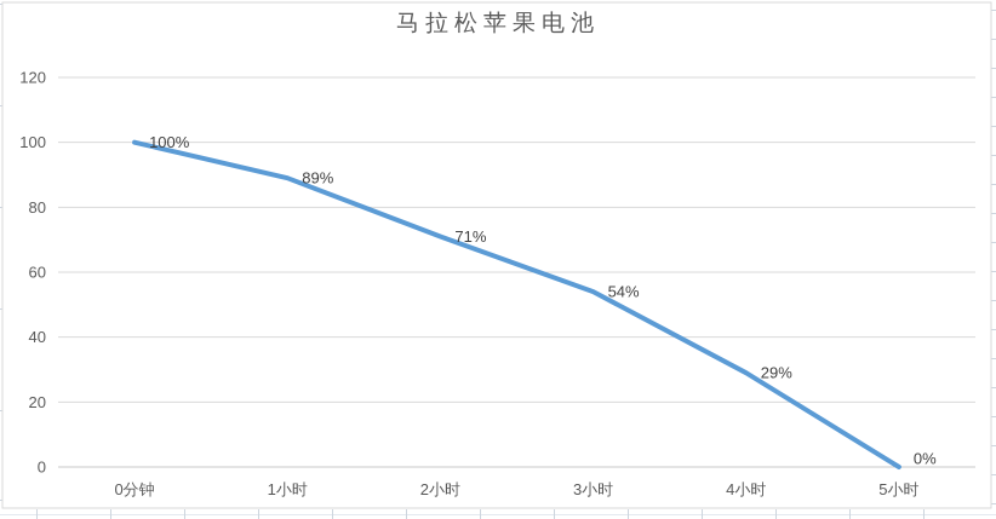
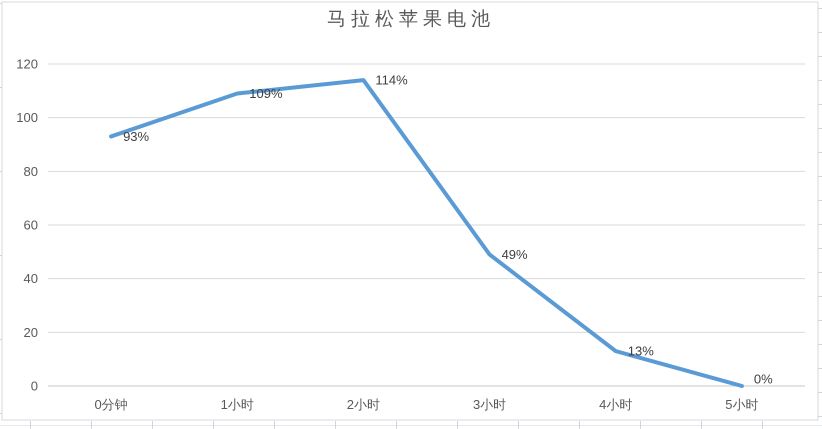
0分钟: 100% -> 93%
1小时: 89% -> 109%
2小时: 71% -> 114%
3小时: 54% -> 49%
4小时: 29% -> 13%
